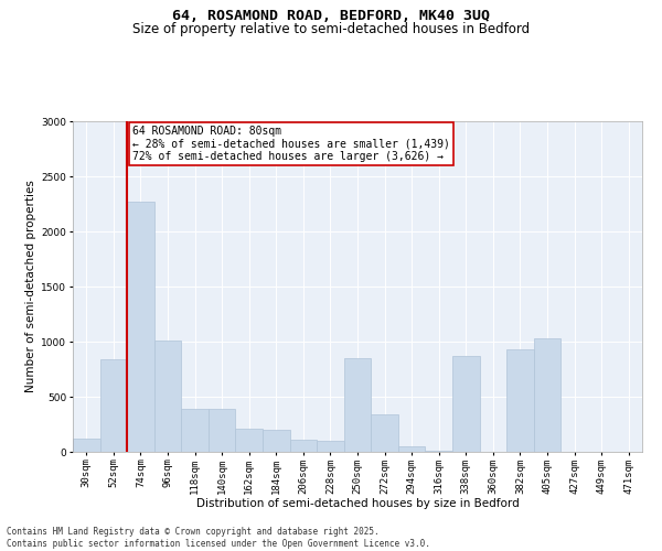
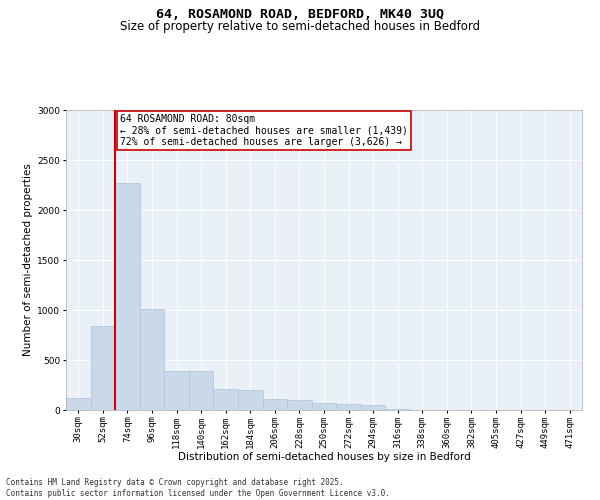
250sqm: 850 -> 80
272sqm: 340 -> 60
338sqm: 870 -> 0
382sqm: 930 -> 0
405sqm: 1030 -> 0
